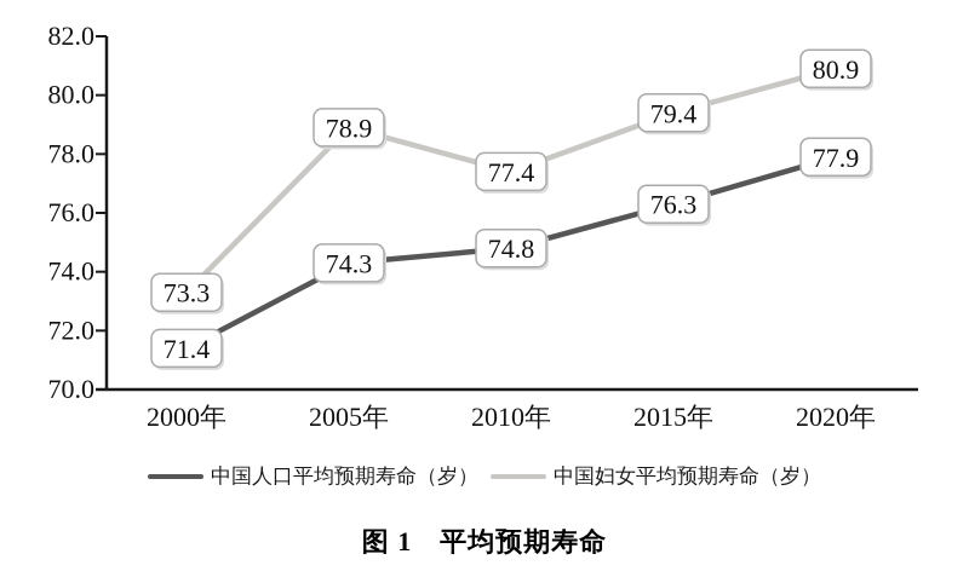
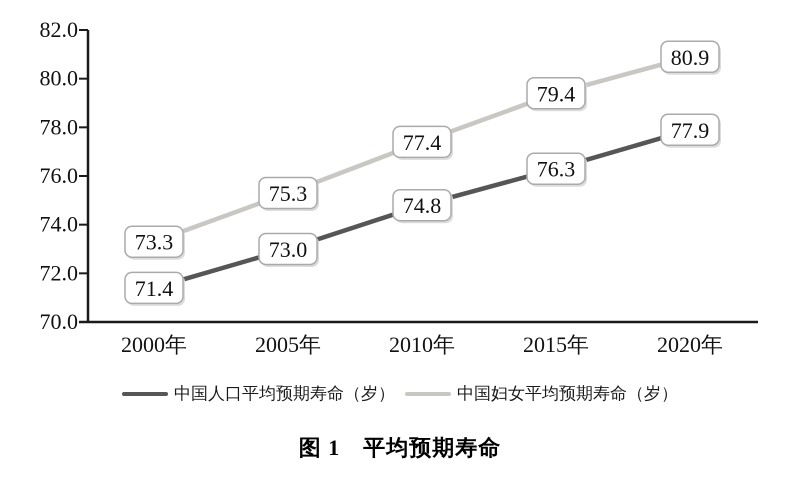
中国人口平均预期寿命（岁）/2005年: 74.3 -> 73.0
中国妇女平均预期寿命（岁）/2005年: 78.9 -> 75.3
